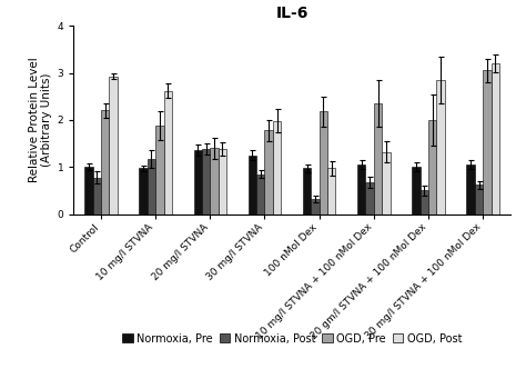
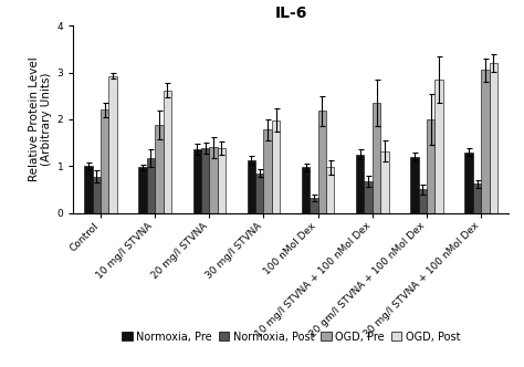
Normoxia, Pre/30 mg/l STVNA: 1.25 -> 1.12
Normoxia, Pre/10 mg/l STVNA + 100 nMol Dex: 1.05 -> 1.25
Normoxia, Pre/20 gm/l STVNA + 100 nMol Dex: 1.00 -> 1.20
Normoxia, Pre/30 mg/l STVNA + 100 nMol Dex: 1.05 -> 1.30
